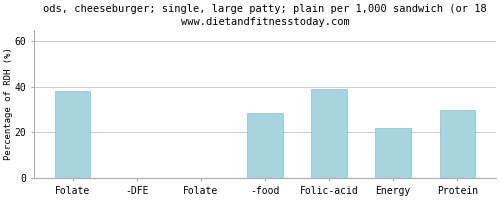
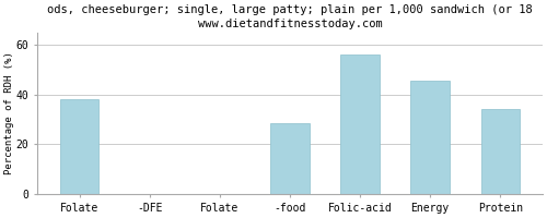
Folic-acid: 39.0 -> 56.0
Energy: 22.0 -> 45.5
Protein: 30.0 -> 34.0
